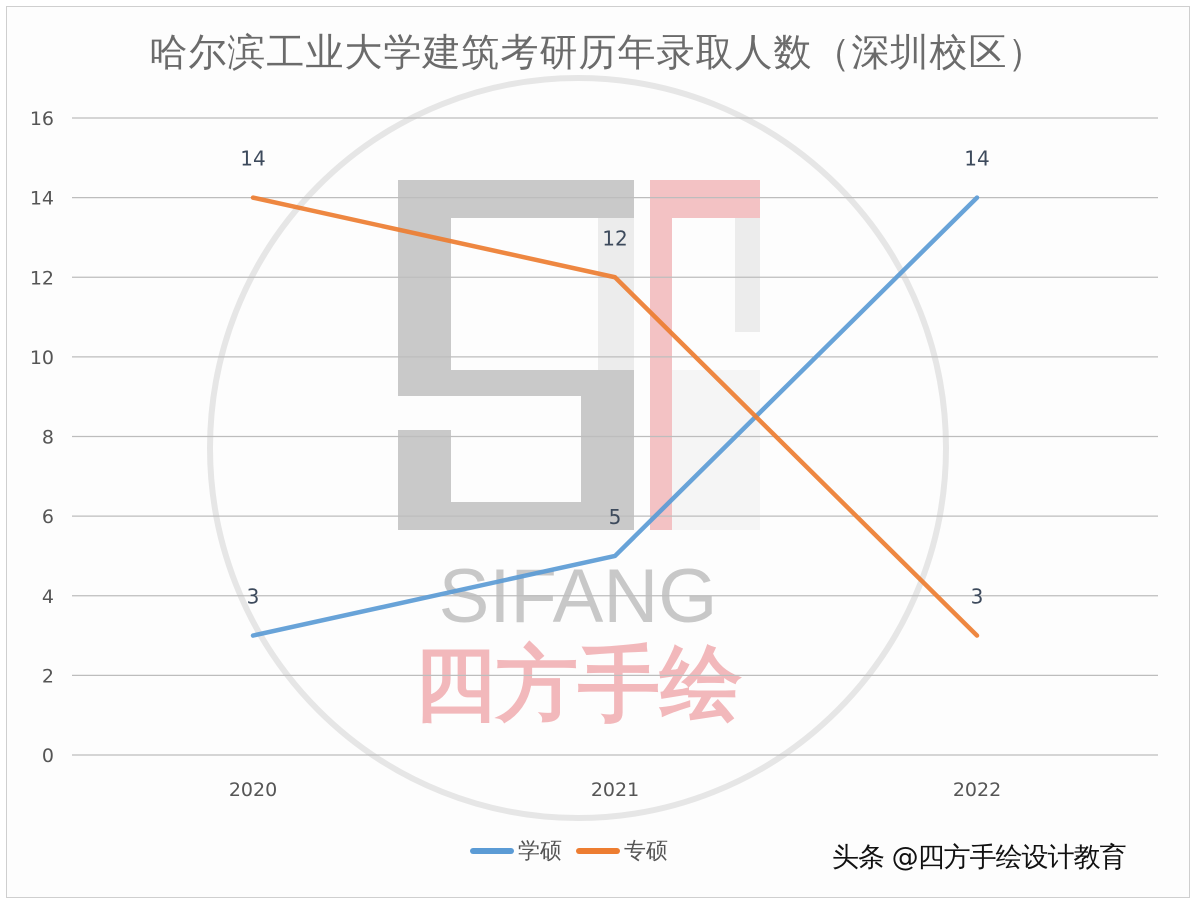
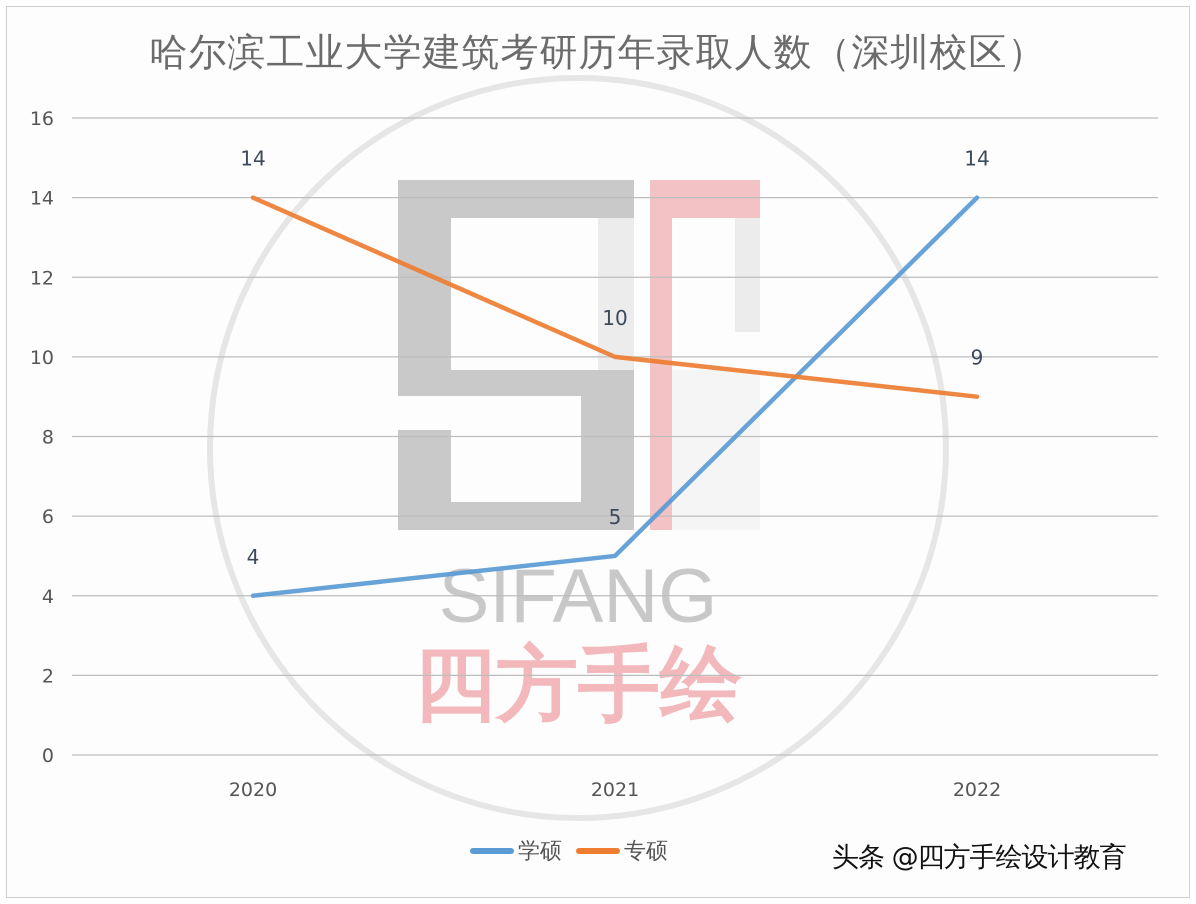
学硕/2020: 3 -> 4
专硕/2021: 12 -> 10
专硕/2022: 3 -> 9
